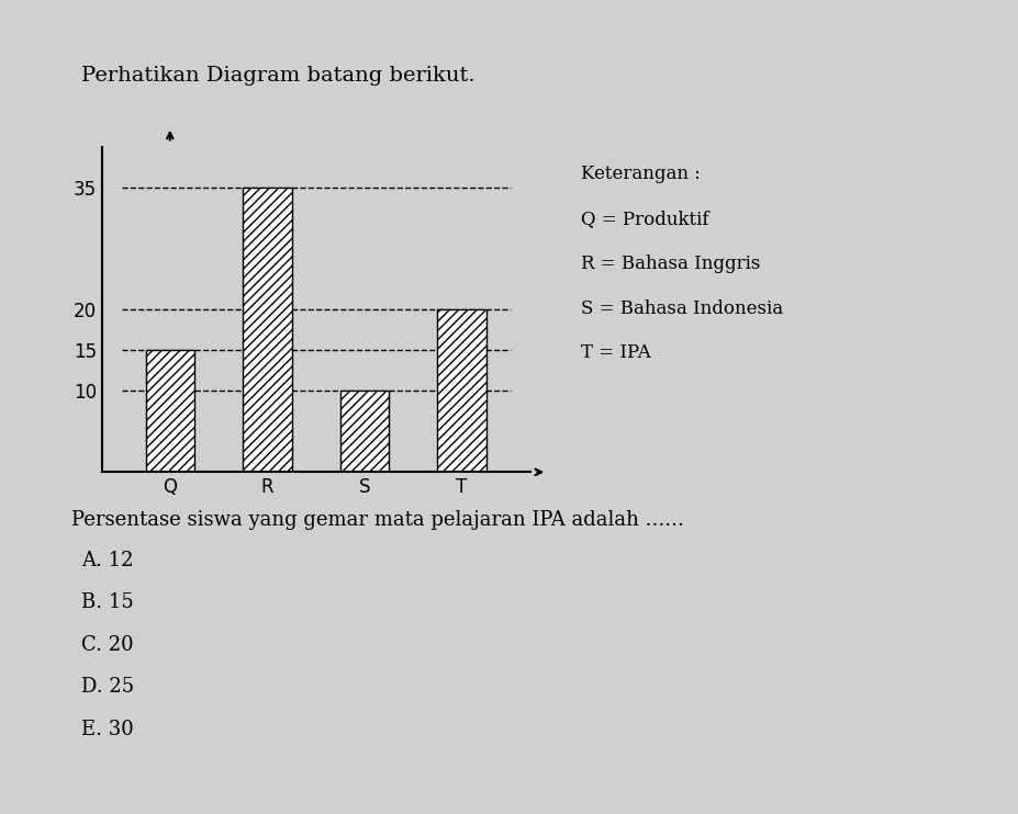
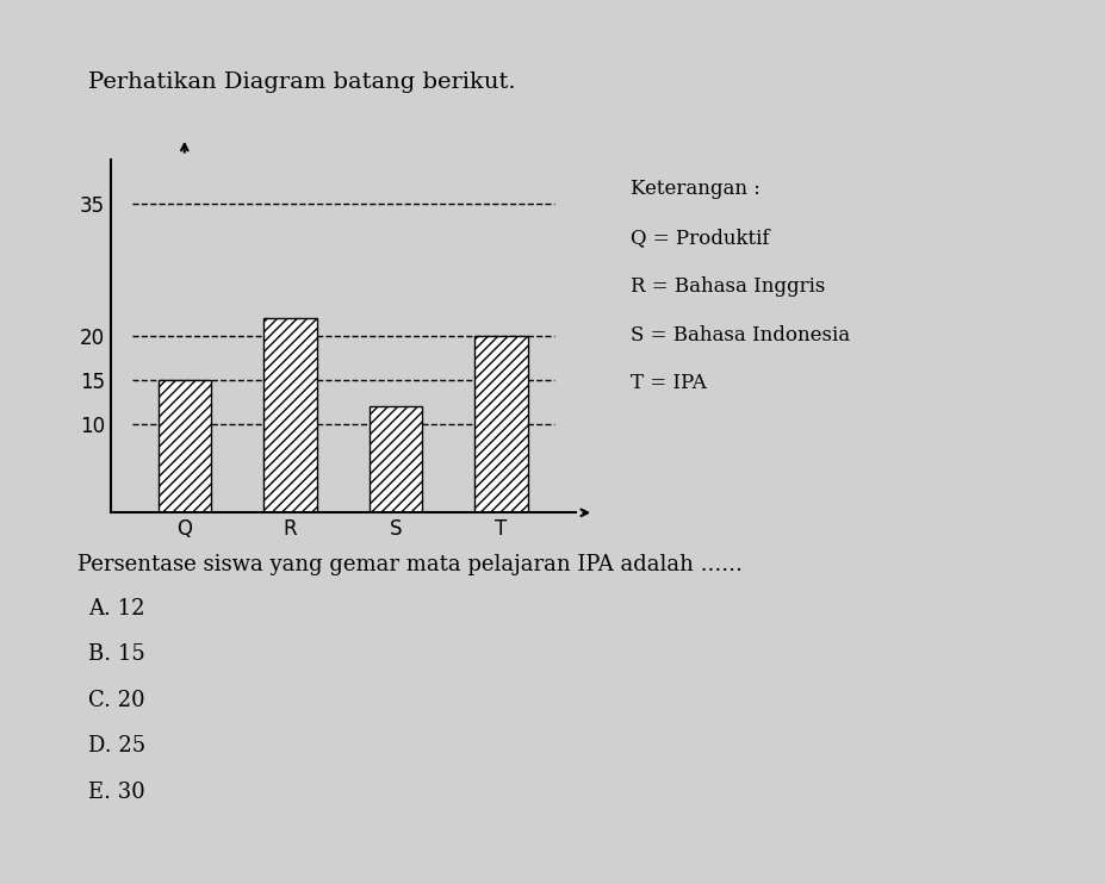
R: 35 -> 22
S: 10 -> 12
